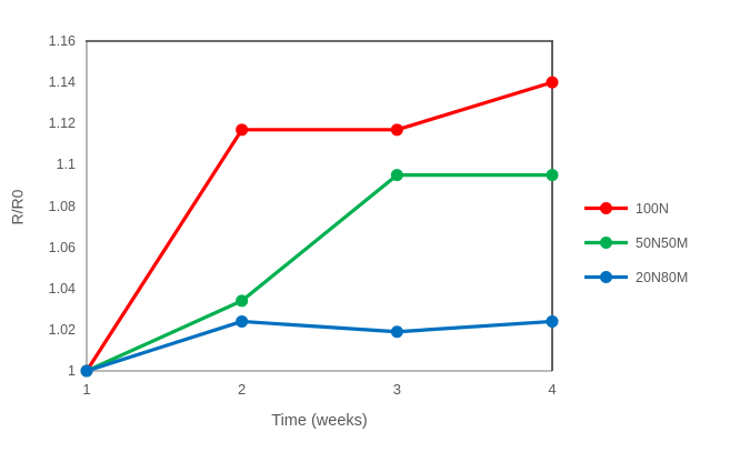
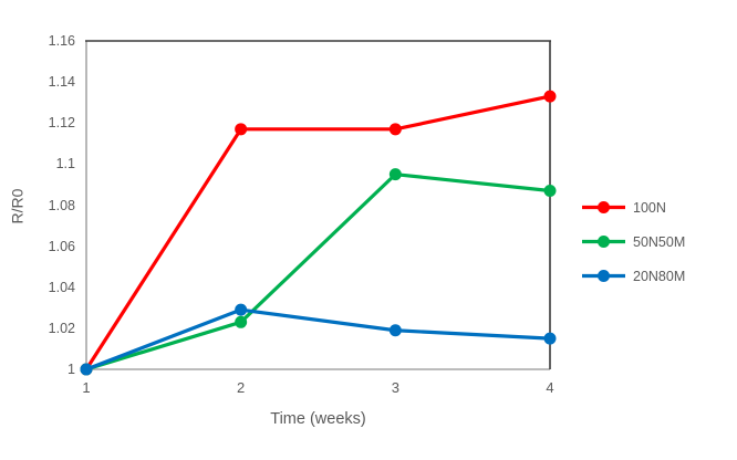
50N50M/2: 1.034 -> 1.023
20N80M/2: 1.024 -> 1.029
100N/4: 1.140 -> 1.133
50N50M/4: 1.095 -> 1.087
20N80M/4: 1.024 -> 1.015
